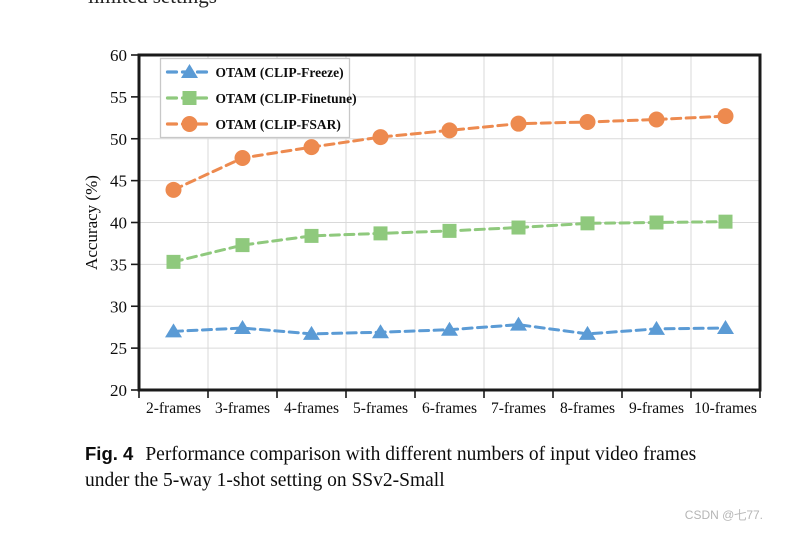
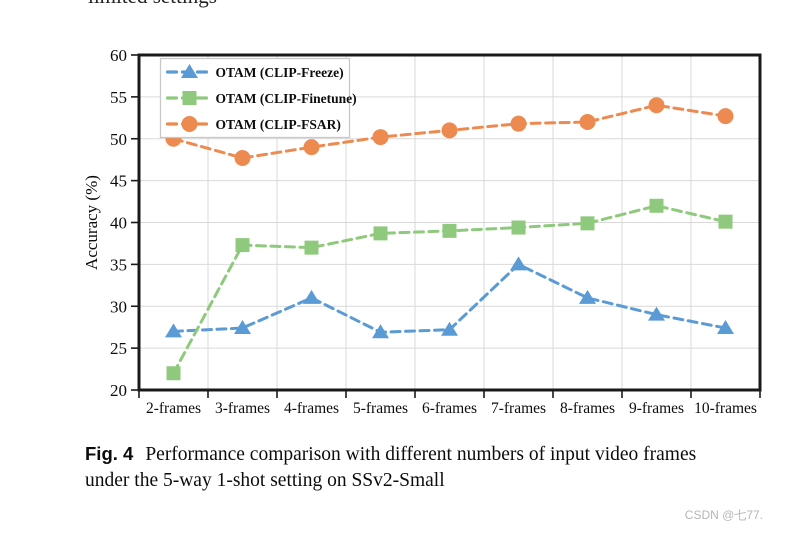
OTAM (CLIP-Finetune)/2-frames: 35 -> 22
OTAM (CLIP-FSAR)/2-frames: 44 -> 50
OTAM (CLIP-Freeze)/4-frames: 27 -> 31
OTAM (CLIP-Finetune)/4-frames: 38 -> 37
OTAM (CLIP-Freeze)/7-frames: 28 -> 35
OTAM (CLIP-Freeze)/8-frames: 27 -> 31
OTAM (CLIP-Freeze)/9-frames: 27 -> 29
OTAM (CLIP-Finetune)/9-frames: 40 -> 42
OTAM (CLIP-FSAR)/9-frames: 52 -> 54
